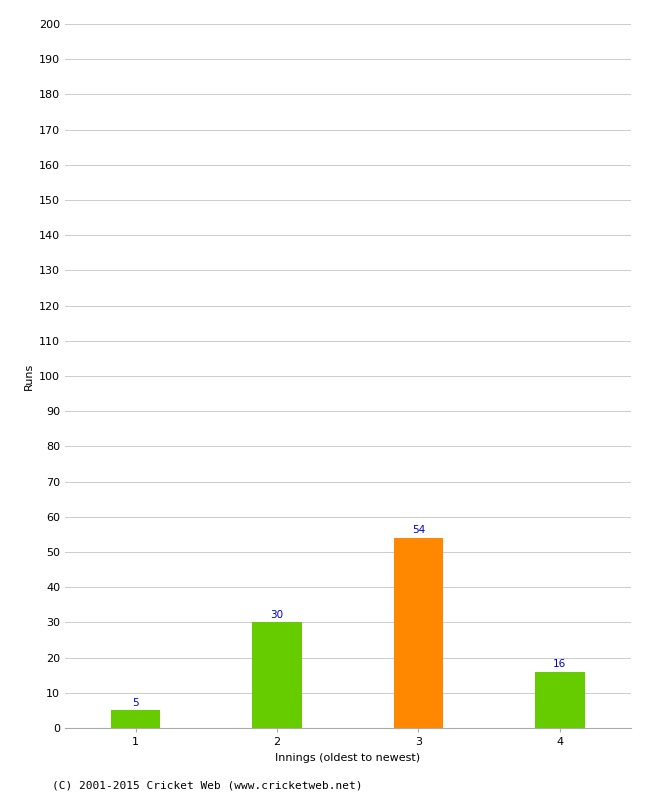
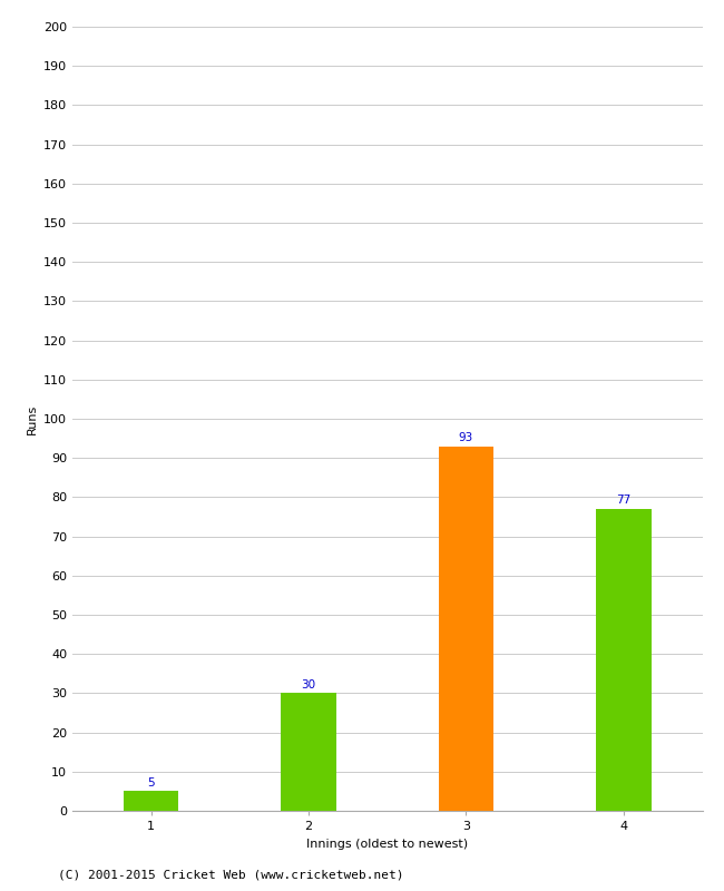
3: 54 -> 93
4: 16 -> 77
